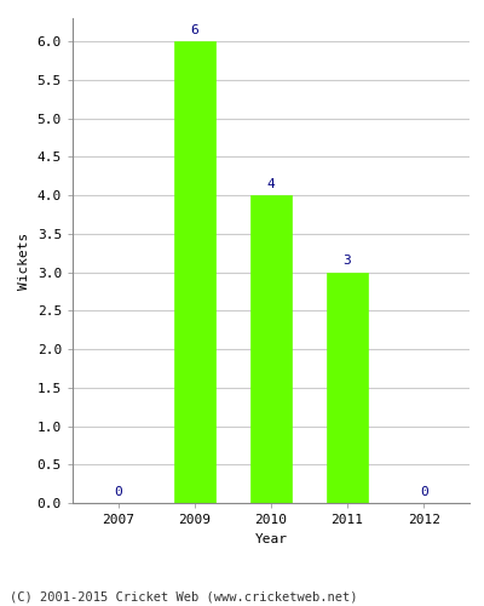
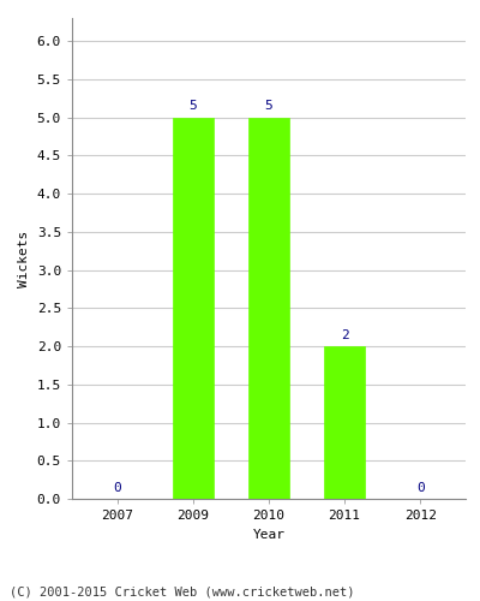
2009: 6 -> 5
2010: 4 -> 5
2011: 3 -> 2
